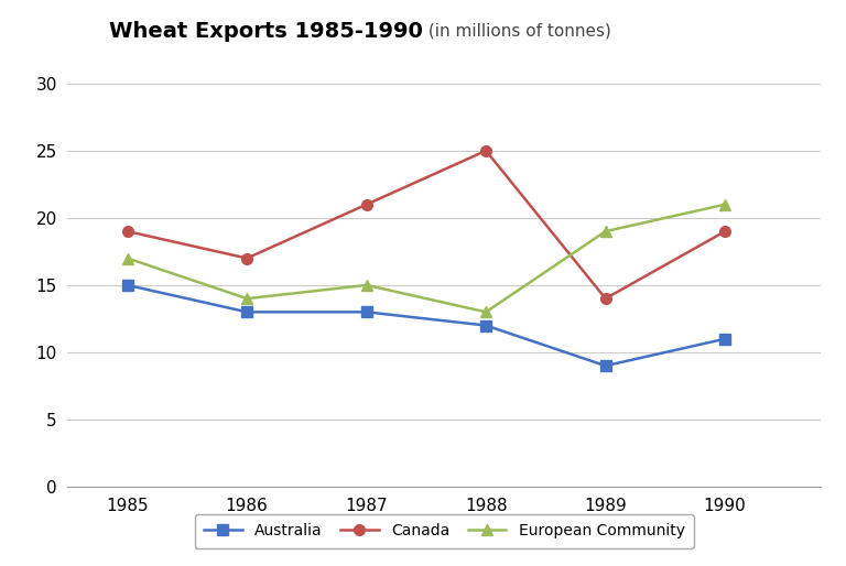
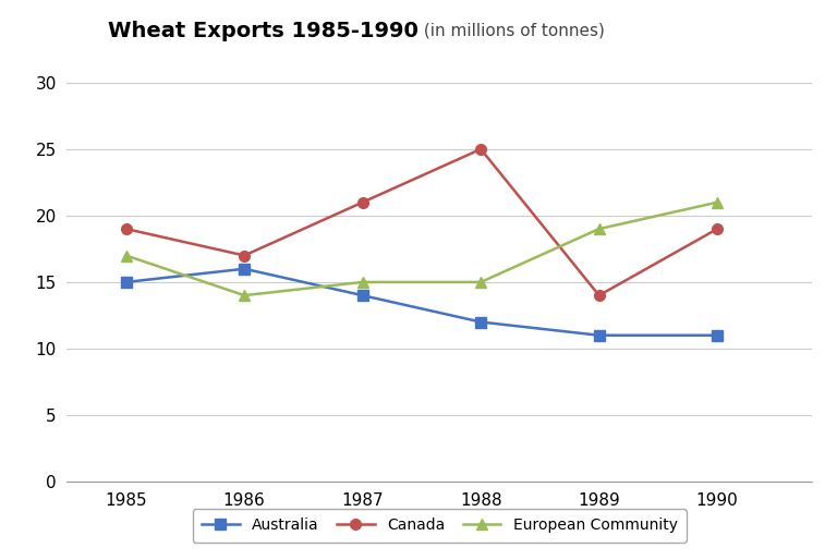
Australia/1986: 13 -> 16
Australia/1987: 13 -> 14
European Community/1988: 13 -> 15
Australia/1989: 9 -> 11
